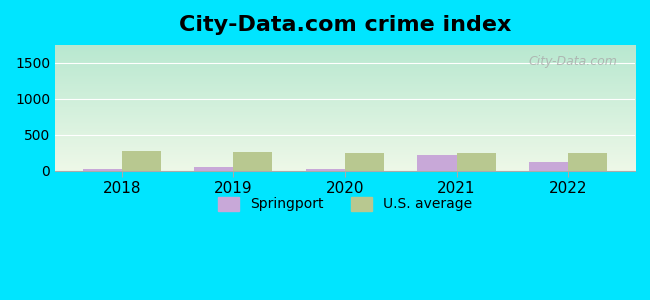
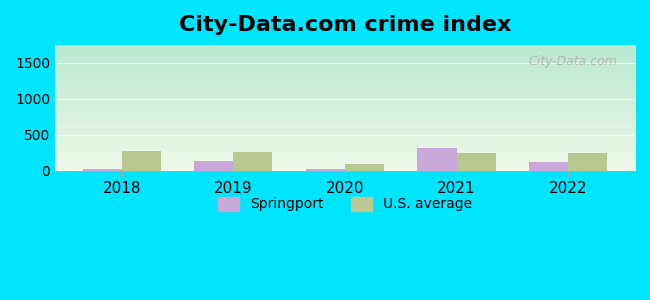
Springport/2019: 60 -> 140
U.S. average/2020: 250 -> 100
Springport/2021: 220 -> 320
